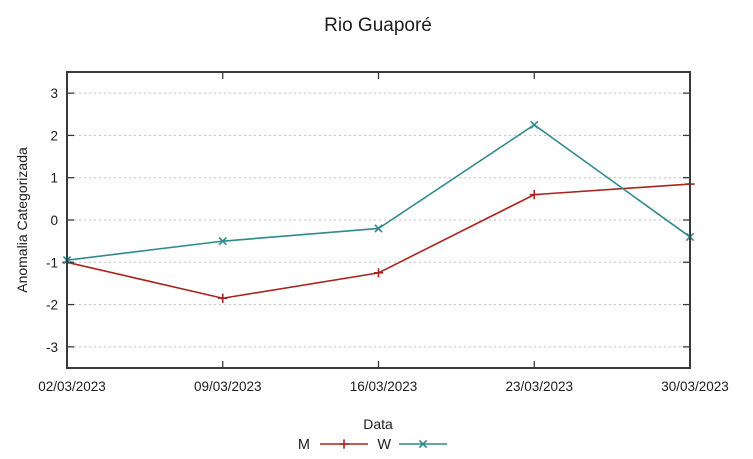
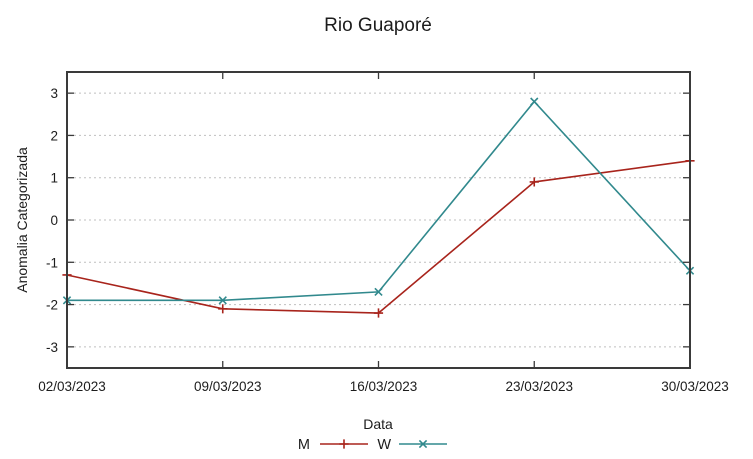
M/02/03/2023: -1.0 -> -1.3
W/02/03/2023: -0.9 -> -1.9
M/09/03/2023: -1.9 -> -2.1
W/09/03/2023: -0.5 -> -1.9
M/16/03/2023: -1.2 -> -2.2
W/16/03/2023: -0.2 -> -1.7
M/23/03/2023: 0.6 -> 0.9
W/23/03/2023: 2.2 -> 2.8
M/30/03/2023: 0.8 -> 1.4
W/30/03/2023: -0.4 -> -1.2
